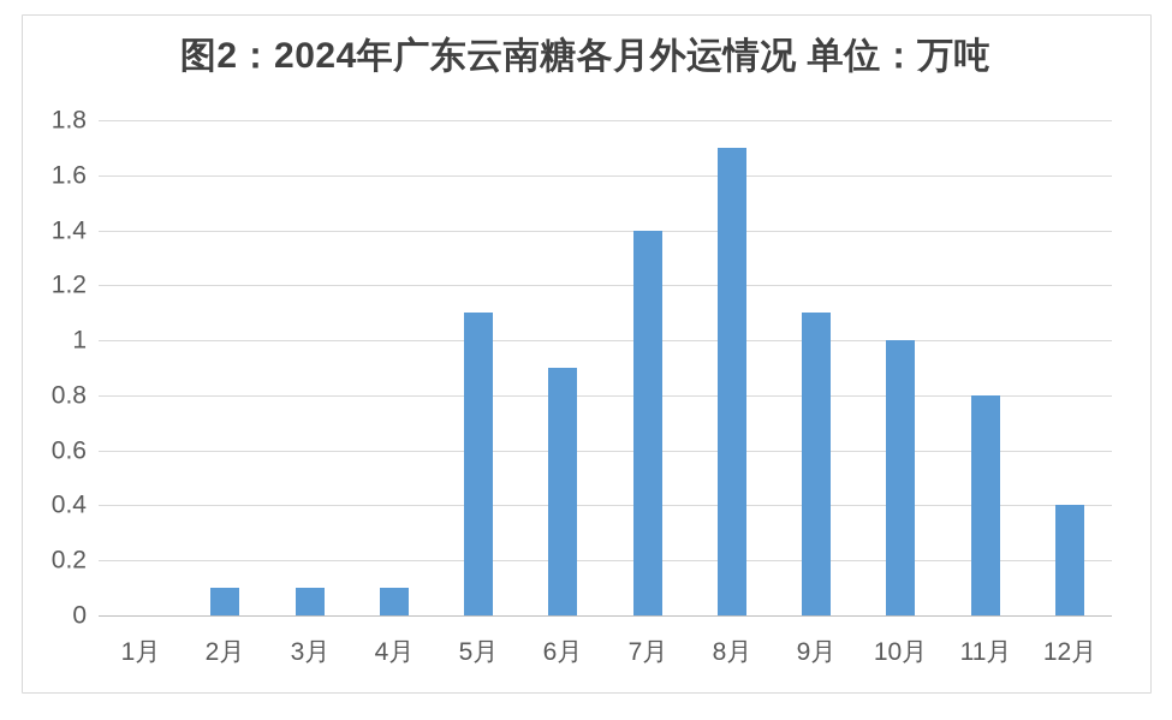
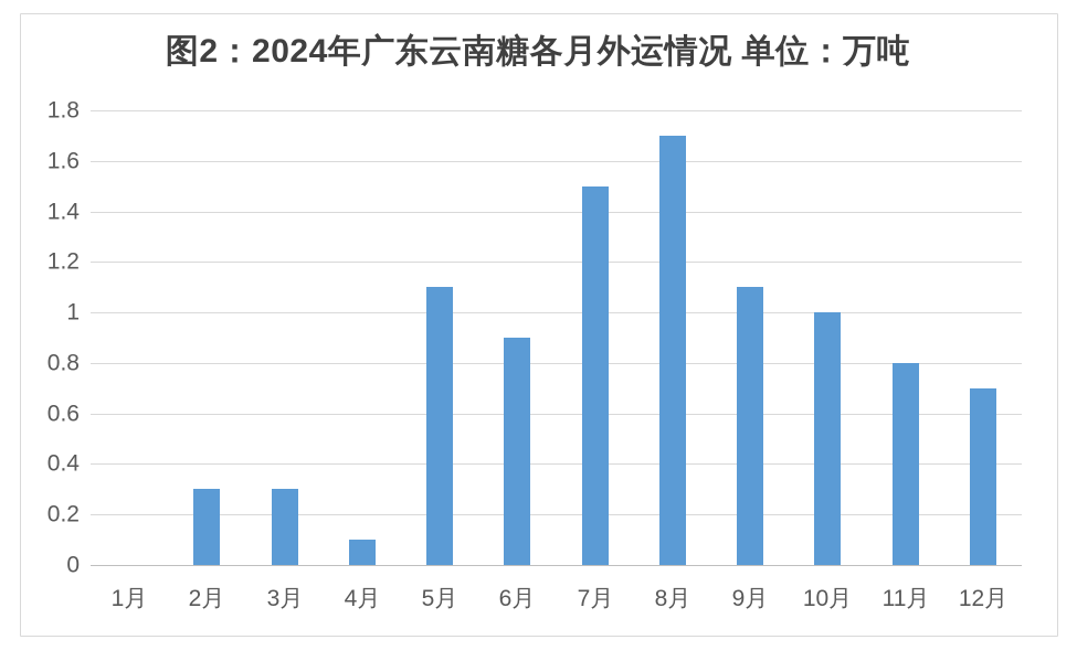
2月: 0.1 -> 0.3
3月: 0.1 -> 0.3
7月: 1.4 -> 1.5
12月: 0.4 -> 0.7
